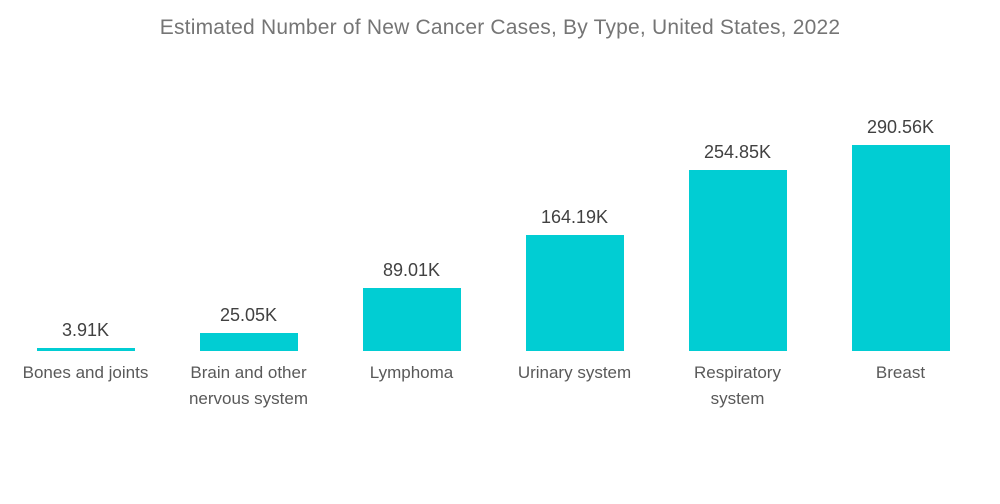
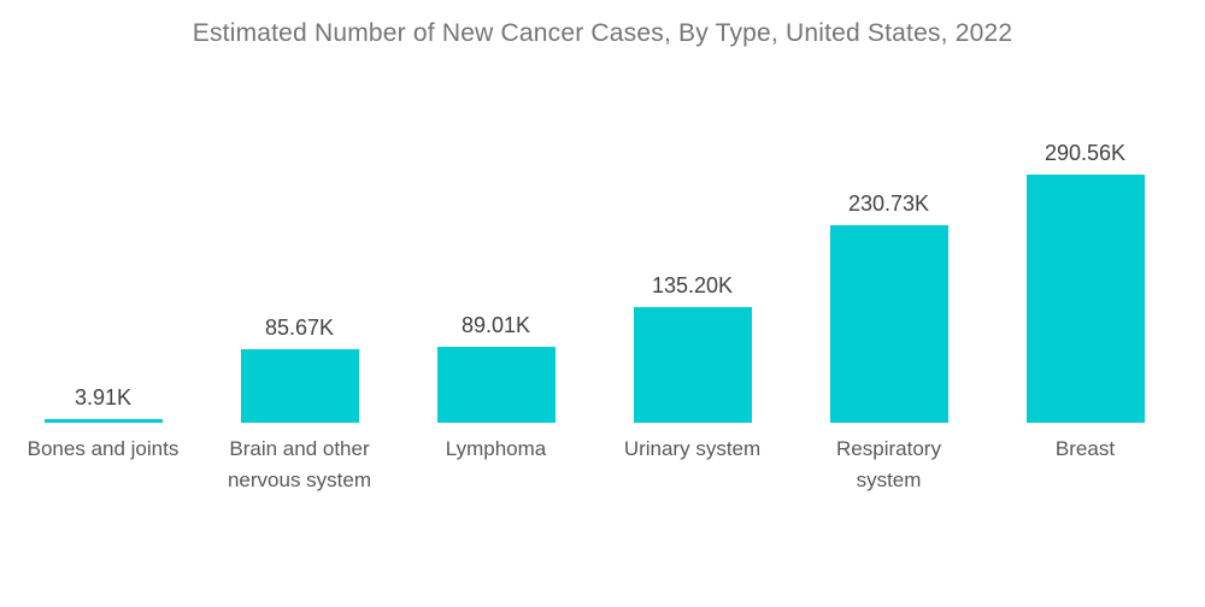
Brain and other nervous system: 25.05K -> 85.67K
Urinary system: 164.19K -> 135.20K
Respiratory system: 254.85K -> 230.73K
